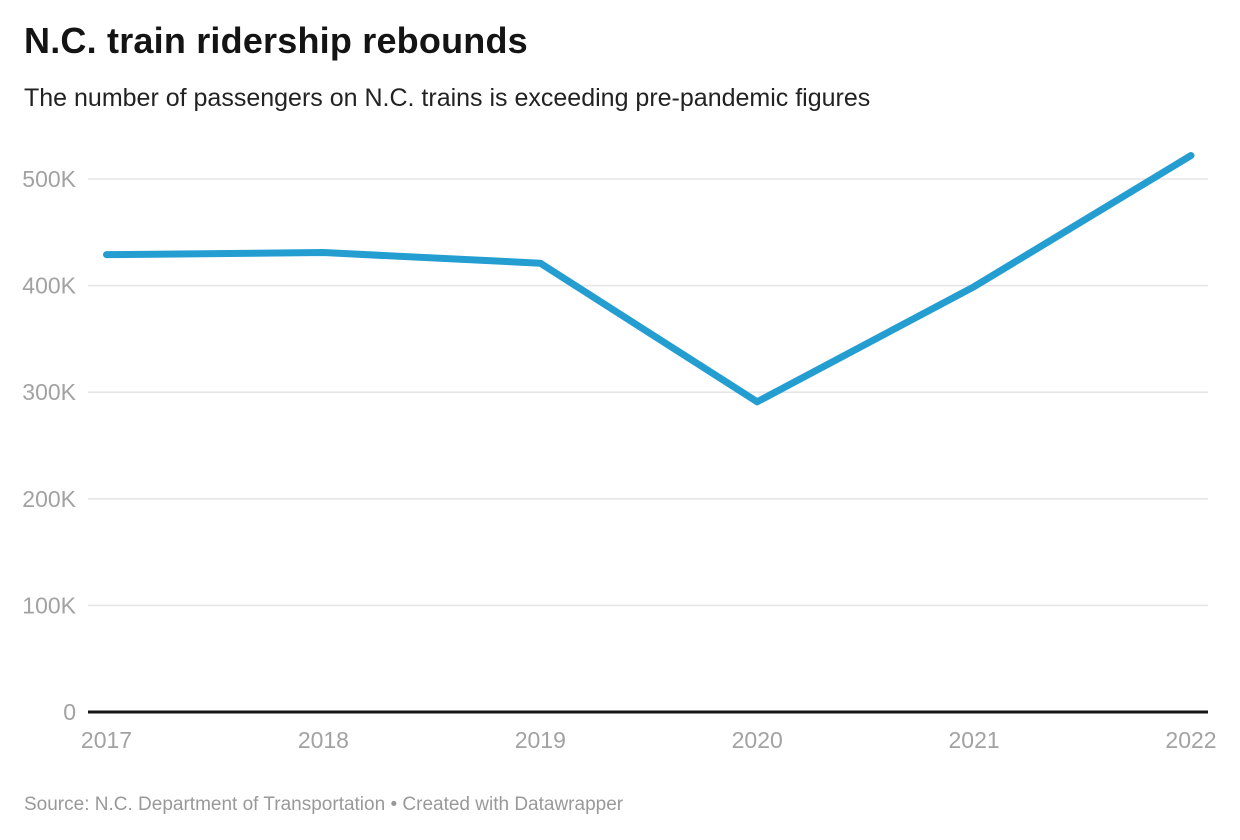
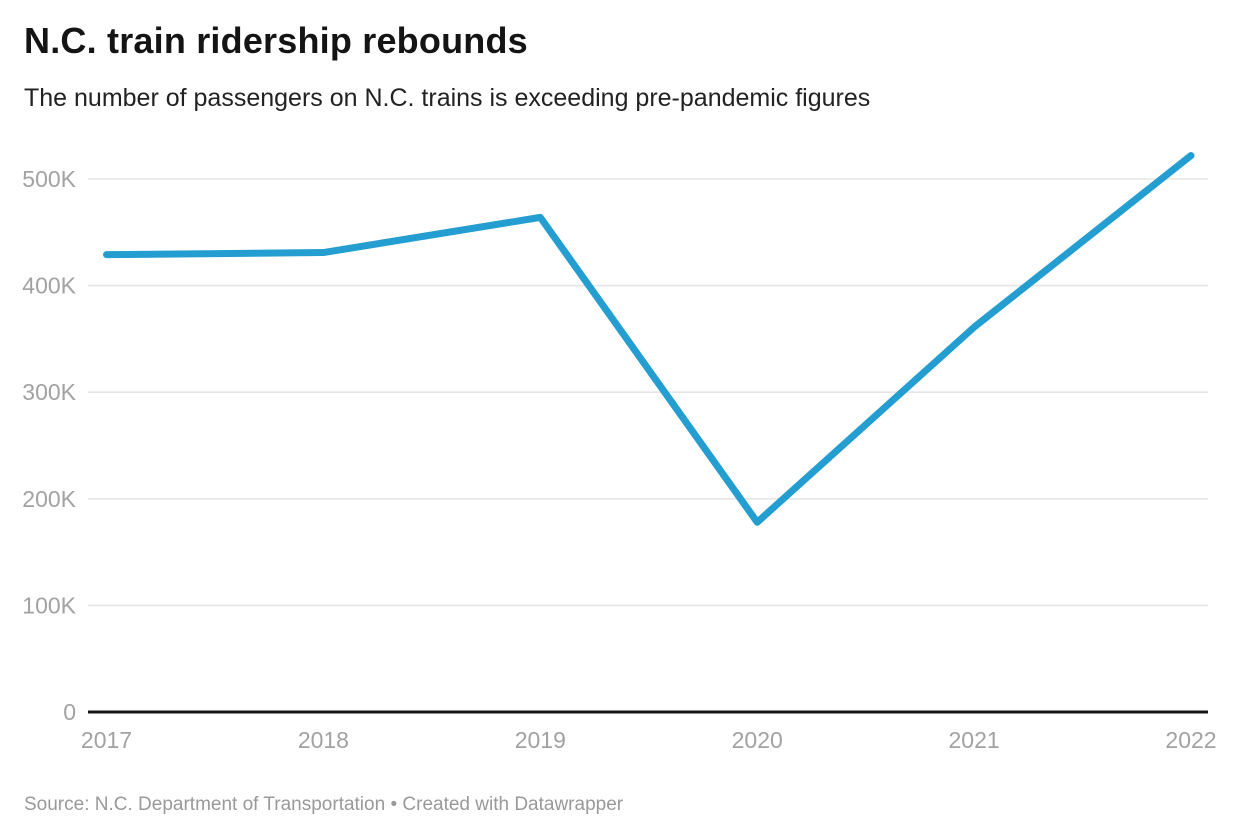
2019: 421K -> 464K
2020: 291K -> 178K
2021: 399K -> 361K
